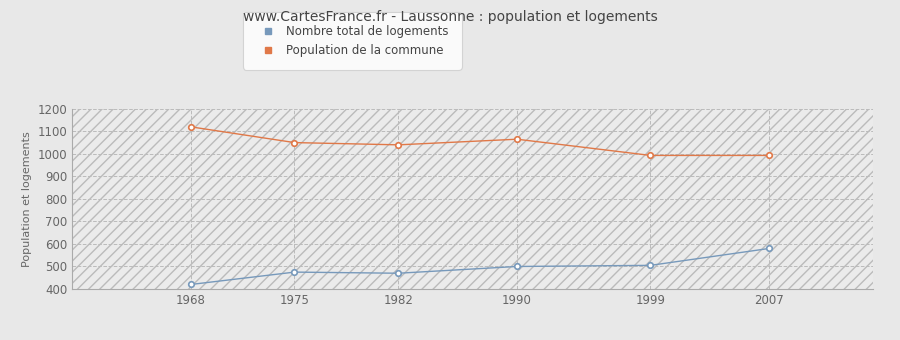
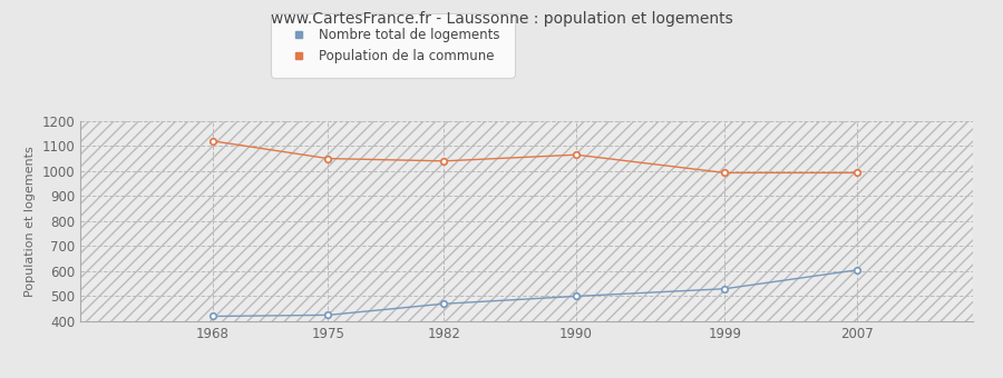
Nombre total de logements/1975: 475 -> 425
Nombre total de logements/1999: 505 -> 530
Nombre total de logements/2007: 580 -> 605
